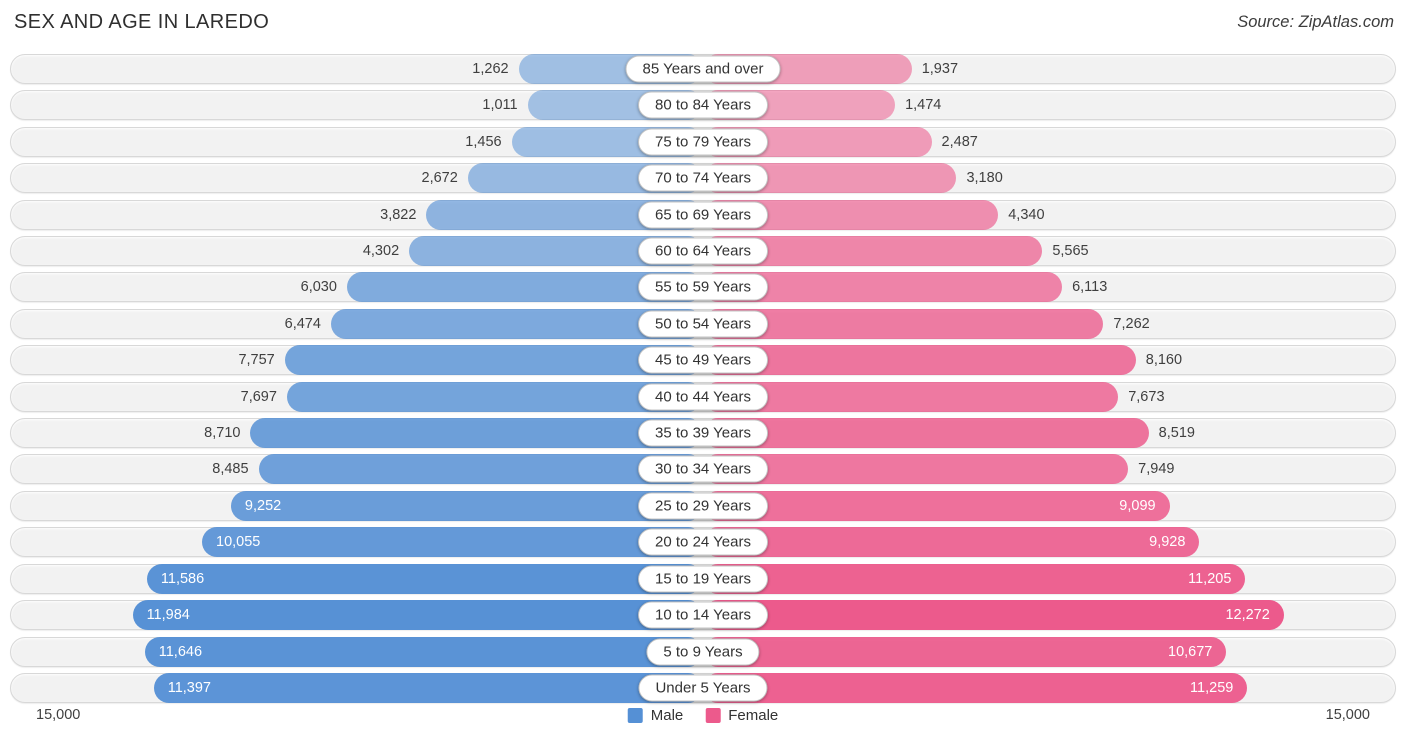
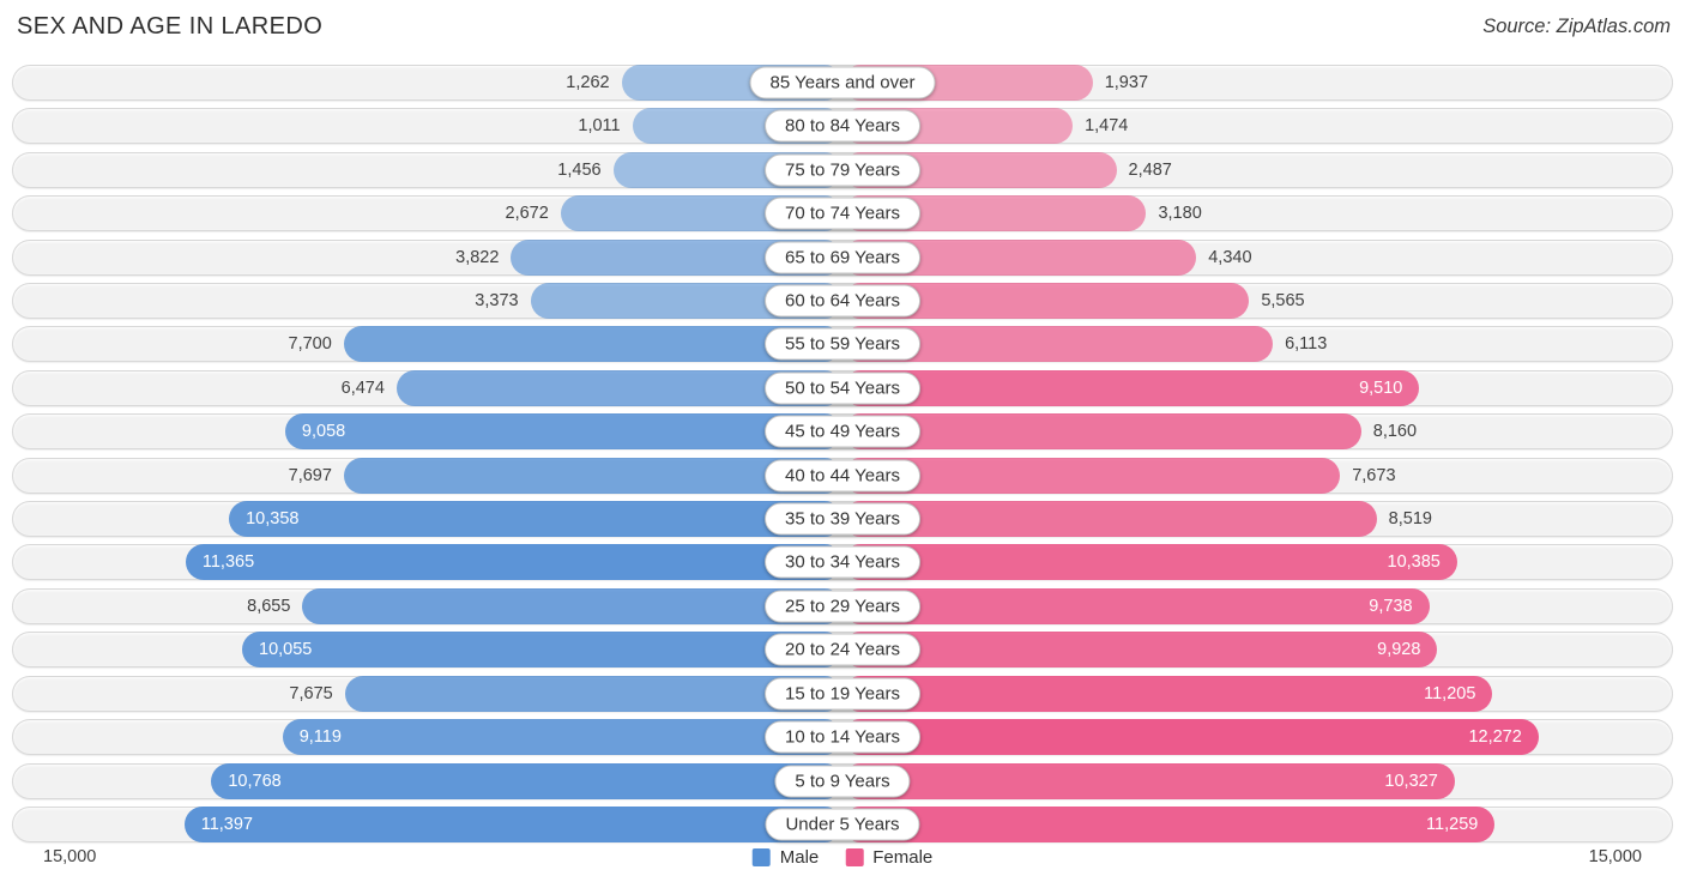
Male/60 to 64 Years: 4,302 -> 3,373
Male/55 to 59 Years: 6,030 -> 7,700
Female/50 to 54 Years: 7,262 -> 9,510
Male/45 to 49 Years: 7,757 -> 9,058
Male/35 to 39 Years: 8,710 -> 10,358
Male/30 to 34 Years: 8,485 -> 11,365
Female/30 to 34 Years: 7,949 -> 10,385
Male/25 to 29 Years: 9,252 -> 8,655
Female/25 to 29 Years: 9,099 -> 9,738
Male/15 to 19 Years: 11,586 -> 7,675
Male/10 to 14 Years: 11,984 -> 9,119
Male/5 to 9 Years: 11,646 -> 10,768
Female/5 to 9 Years: 10,677 -> 10,327
